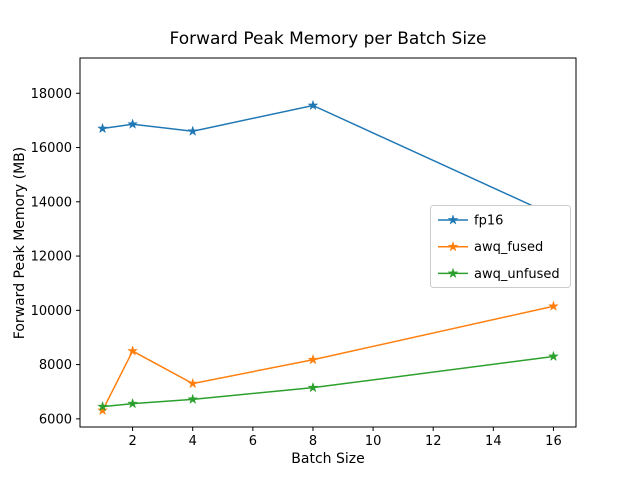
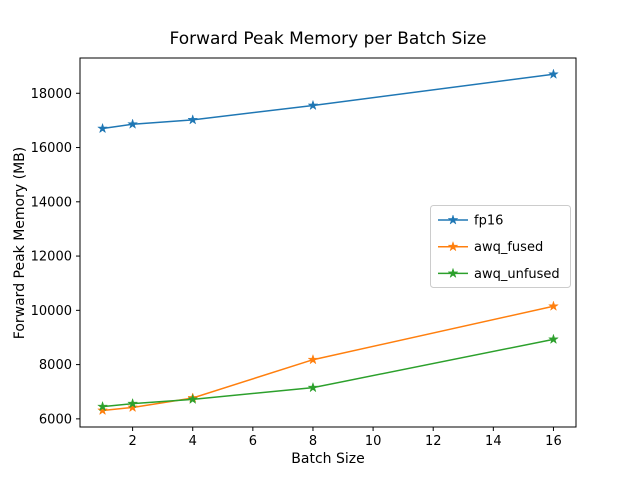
awq_fused/2: 8500 -> 6400
fp16/4: 16600 -> 17000
awq_fused/4: 7300 -> 6800
fp16/16: 13500 -> 18700
awq_unfused/16: 8300 -> 8900
